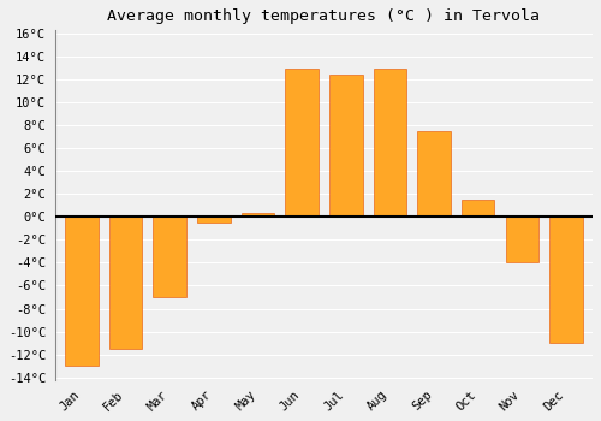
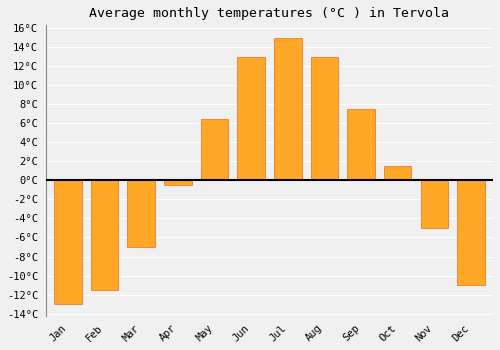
May: 0.4°C -> 6.5°C
Jul: 12.4°C -> 15.0°C
Nov: -4.0°C -> -5.0°C
